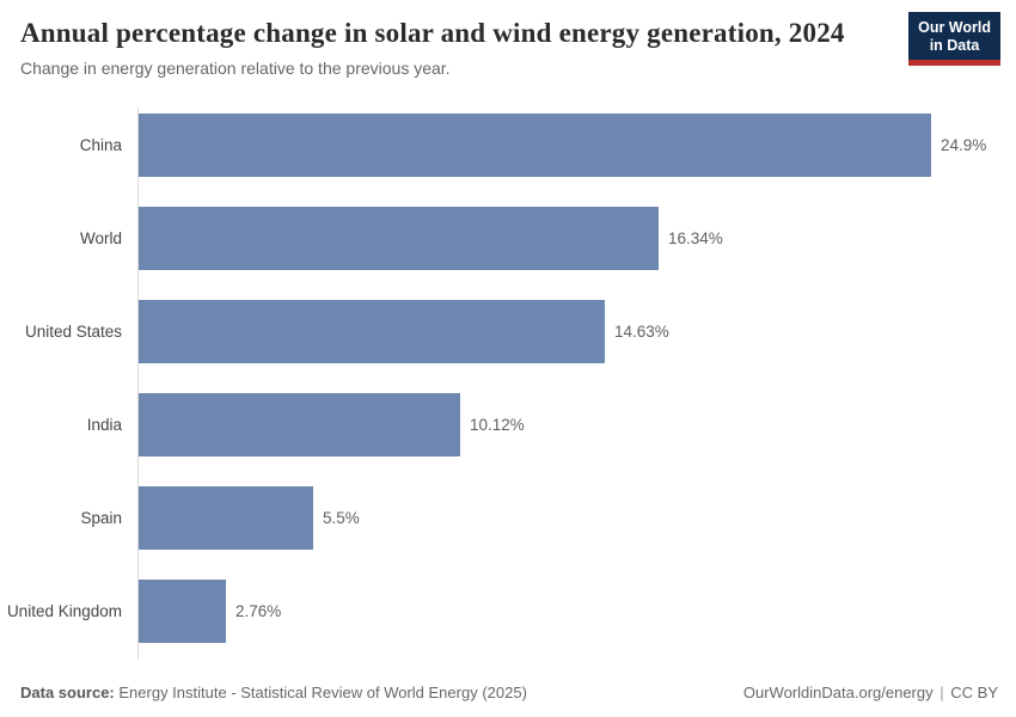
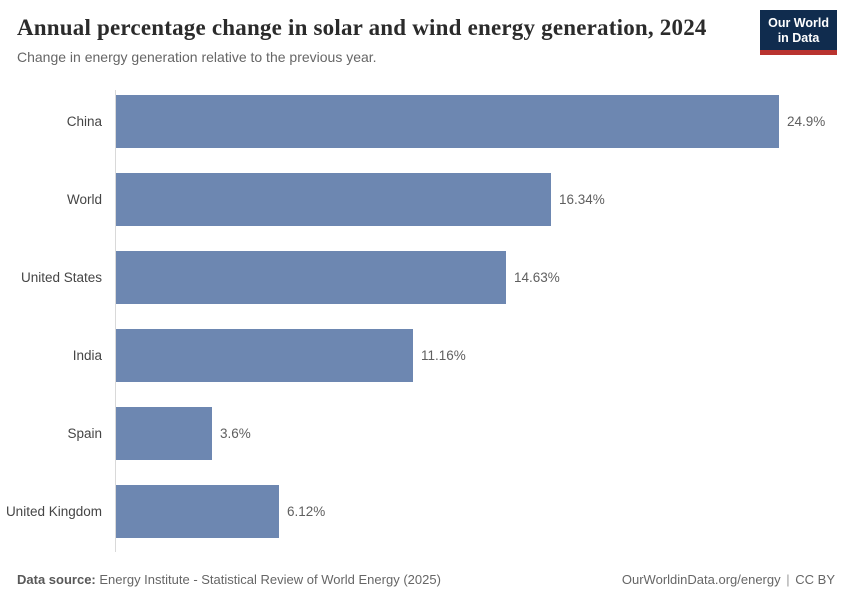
India: 10.12% -> 11.16%
Spain: 5.5% -> 3.6%
United Kingdom: 2.76% -> 6.12%
